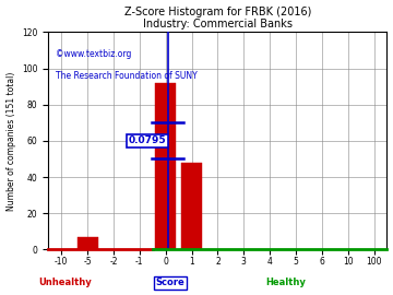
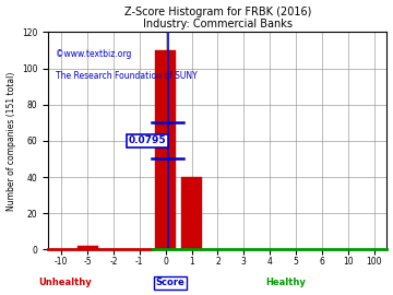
-5: 7 -> 2
0: 92 -> 110
1: 48 -> 40
